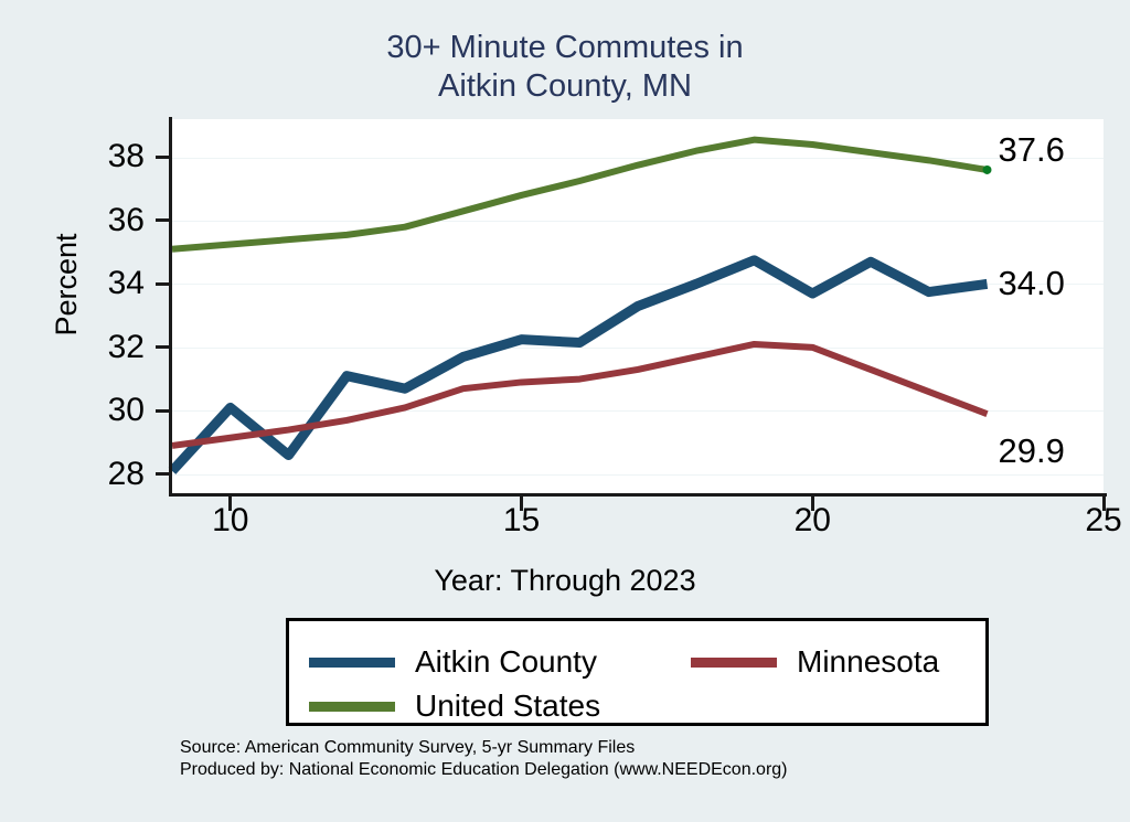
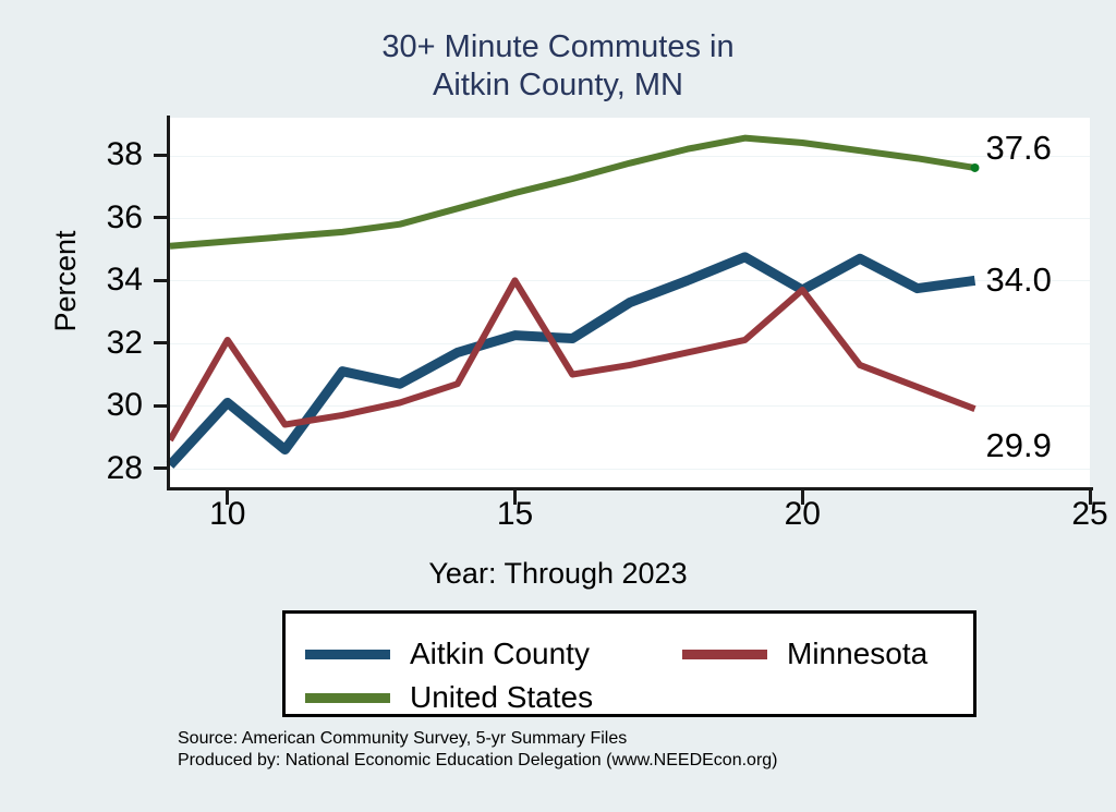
Minnesota/10: 29.1 -> 32.1
Minnesota/15: 30.9 -> 34.0
Minnesota/20: 32.0 -> 33.7
